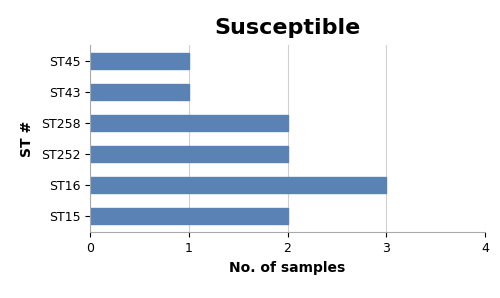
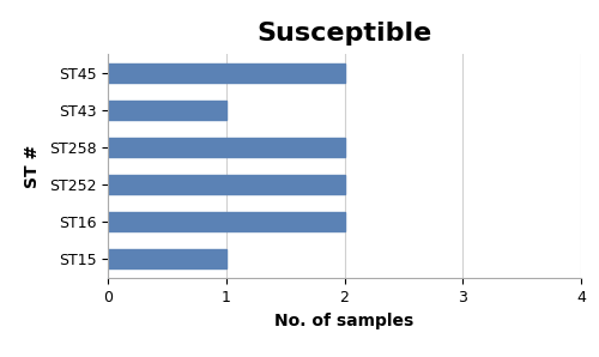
ST45: 1 -> 2
ST16: 3 -> 2
ST15: 2 -> 1
